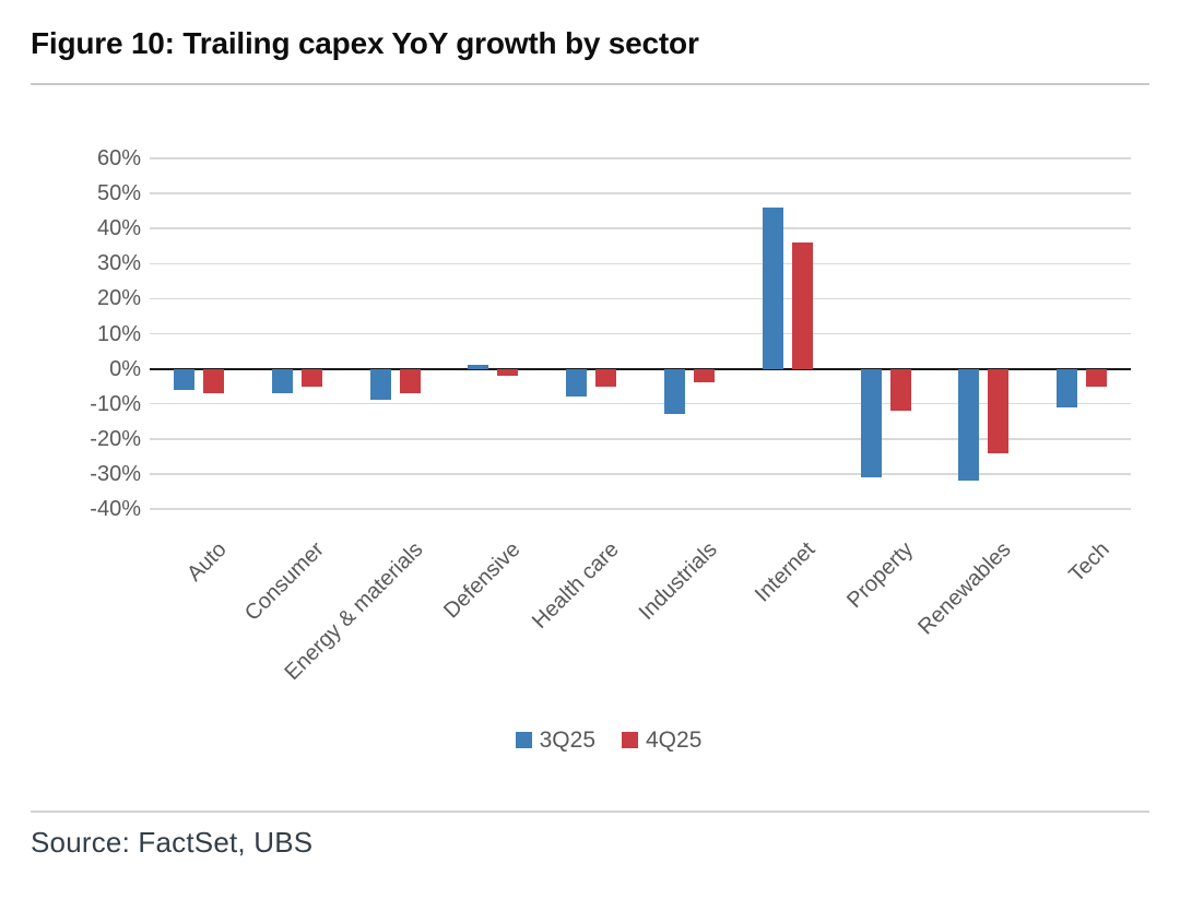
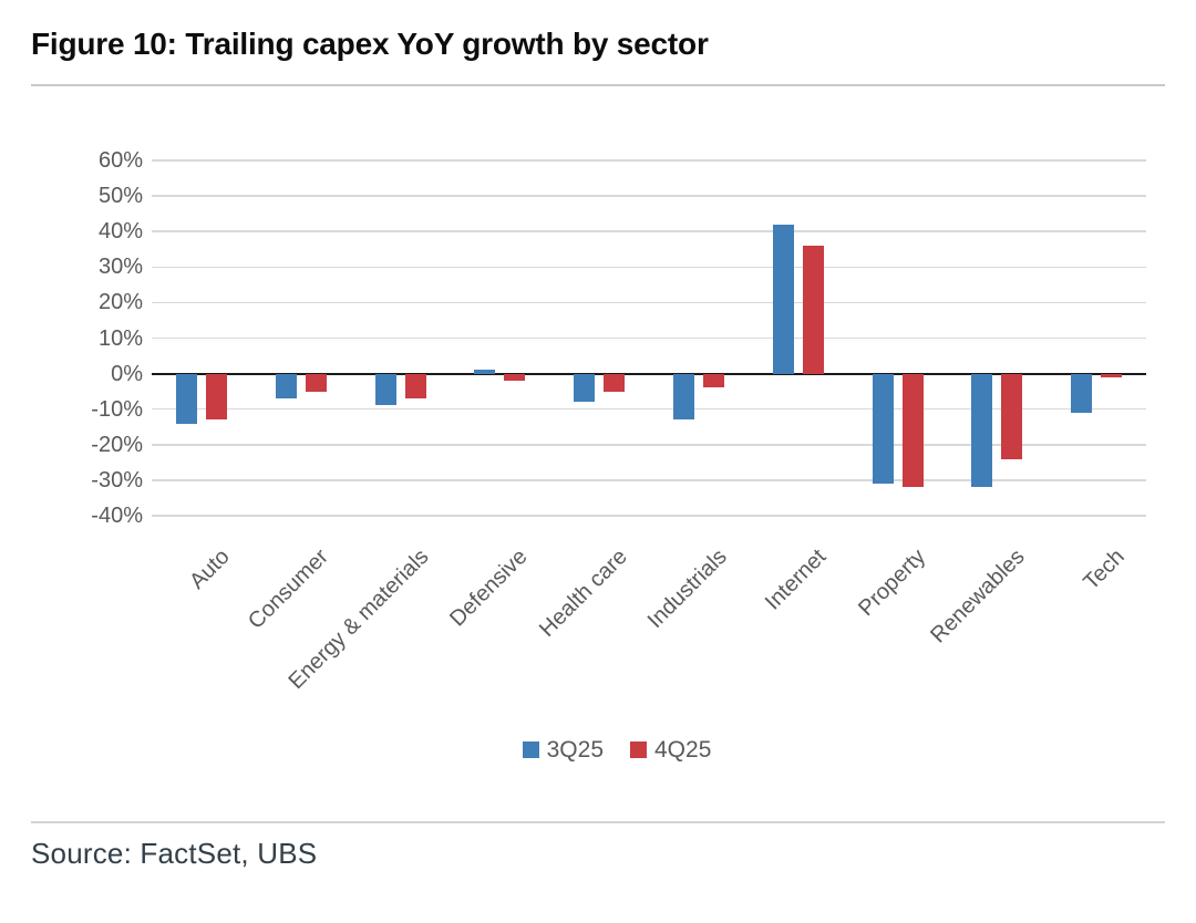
3Q25/Auto: -6% -> -14%
4Q25/Auto: -7% -> -13%
3Q25/Internet: 46% -> 42%
4Q25/Property: -12% -> -32%
4Q25/Tech: -5% -> -1%
